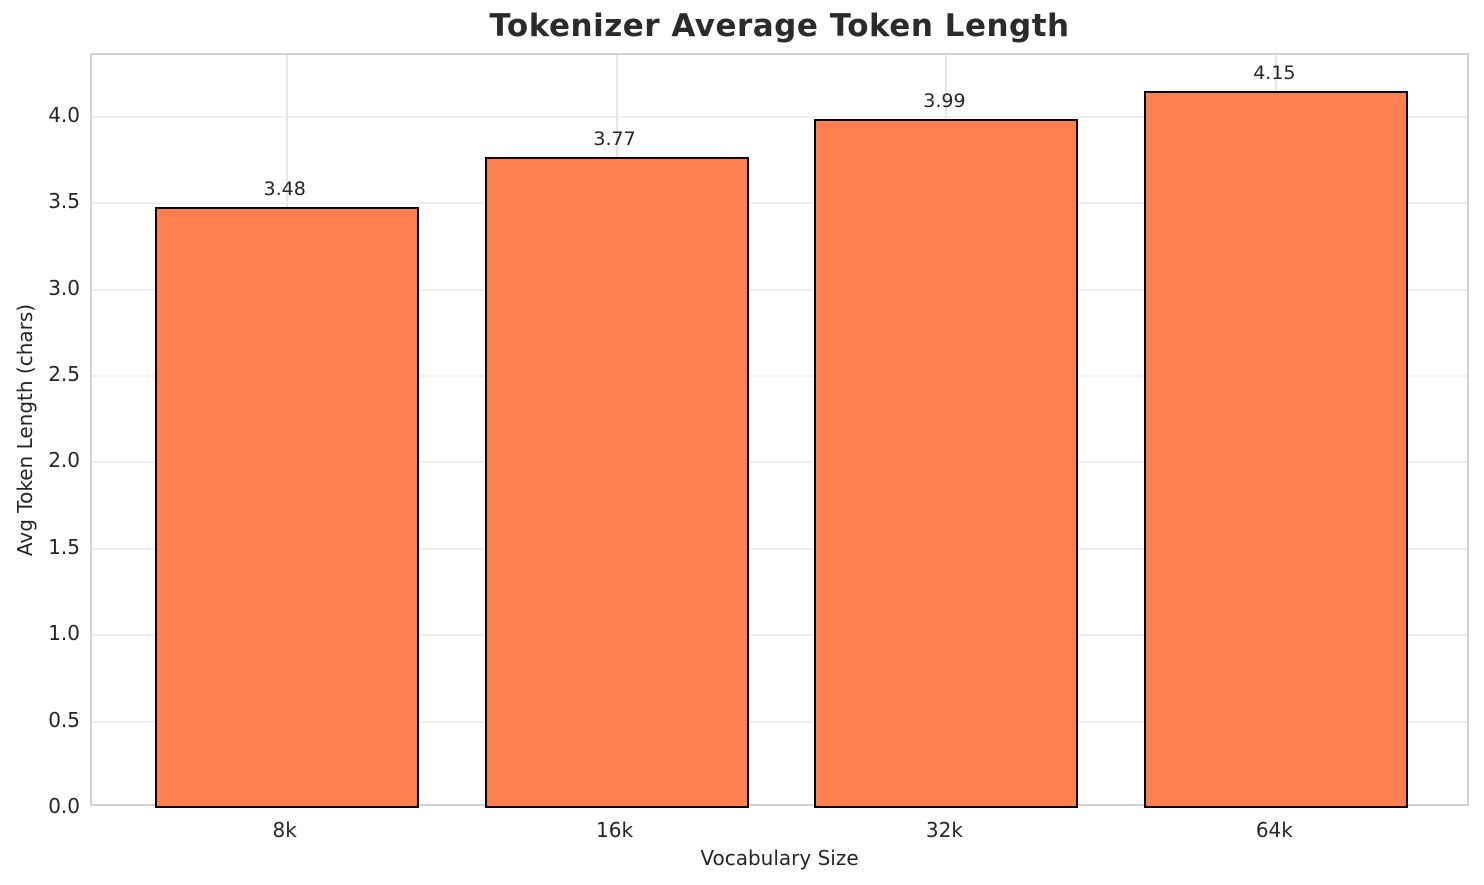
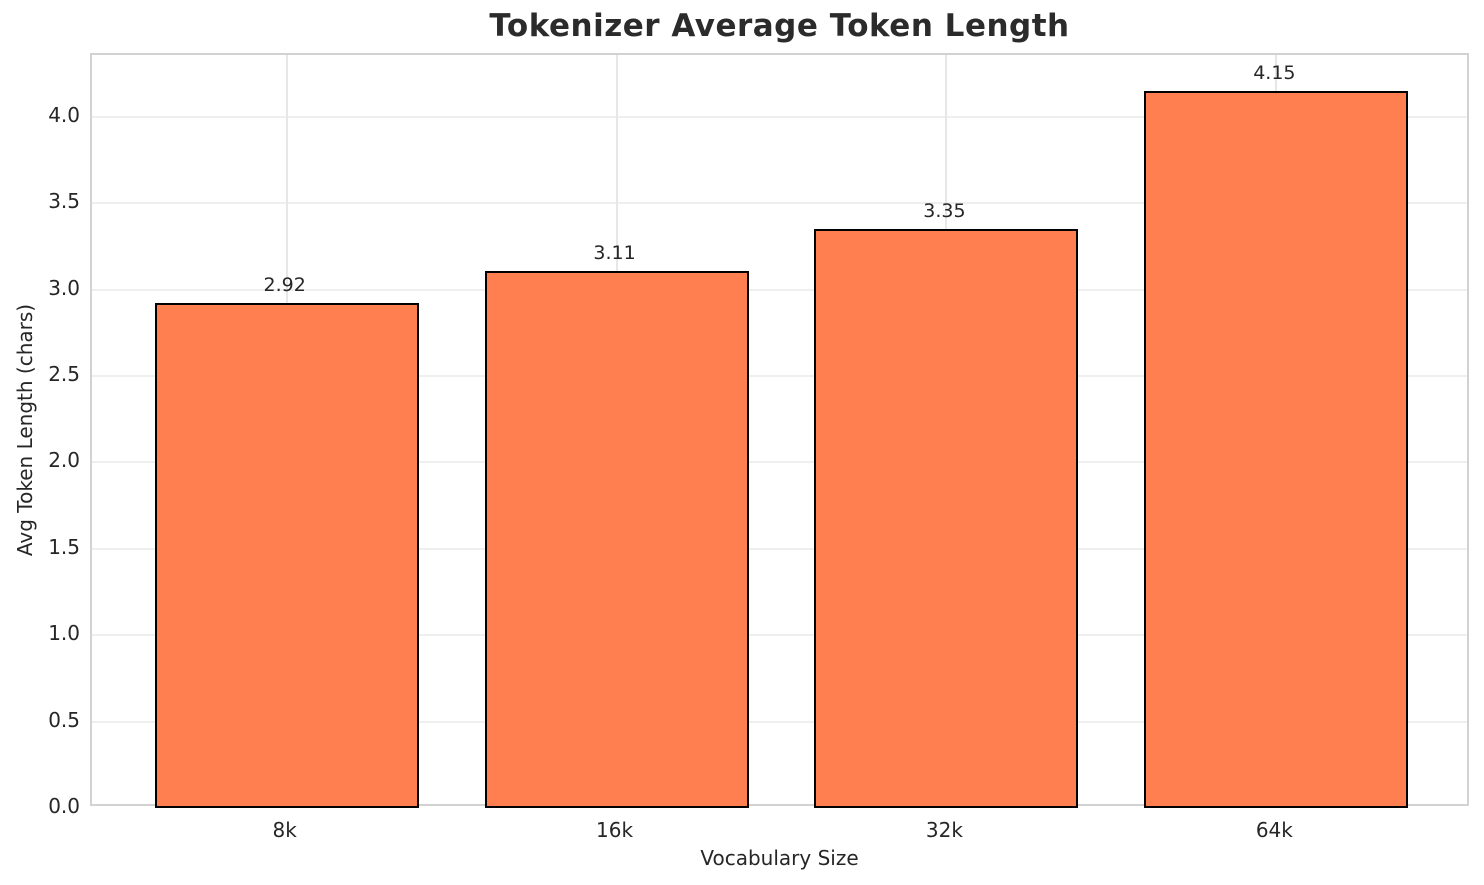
8k: 3.48 -> 2.92
16k: 3.77 -> 3.11
32k: 3.99 -> 3.35
